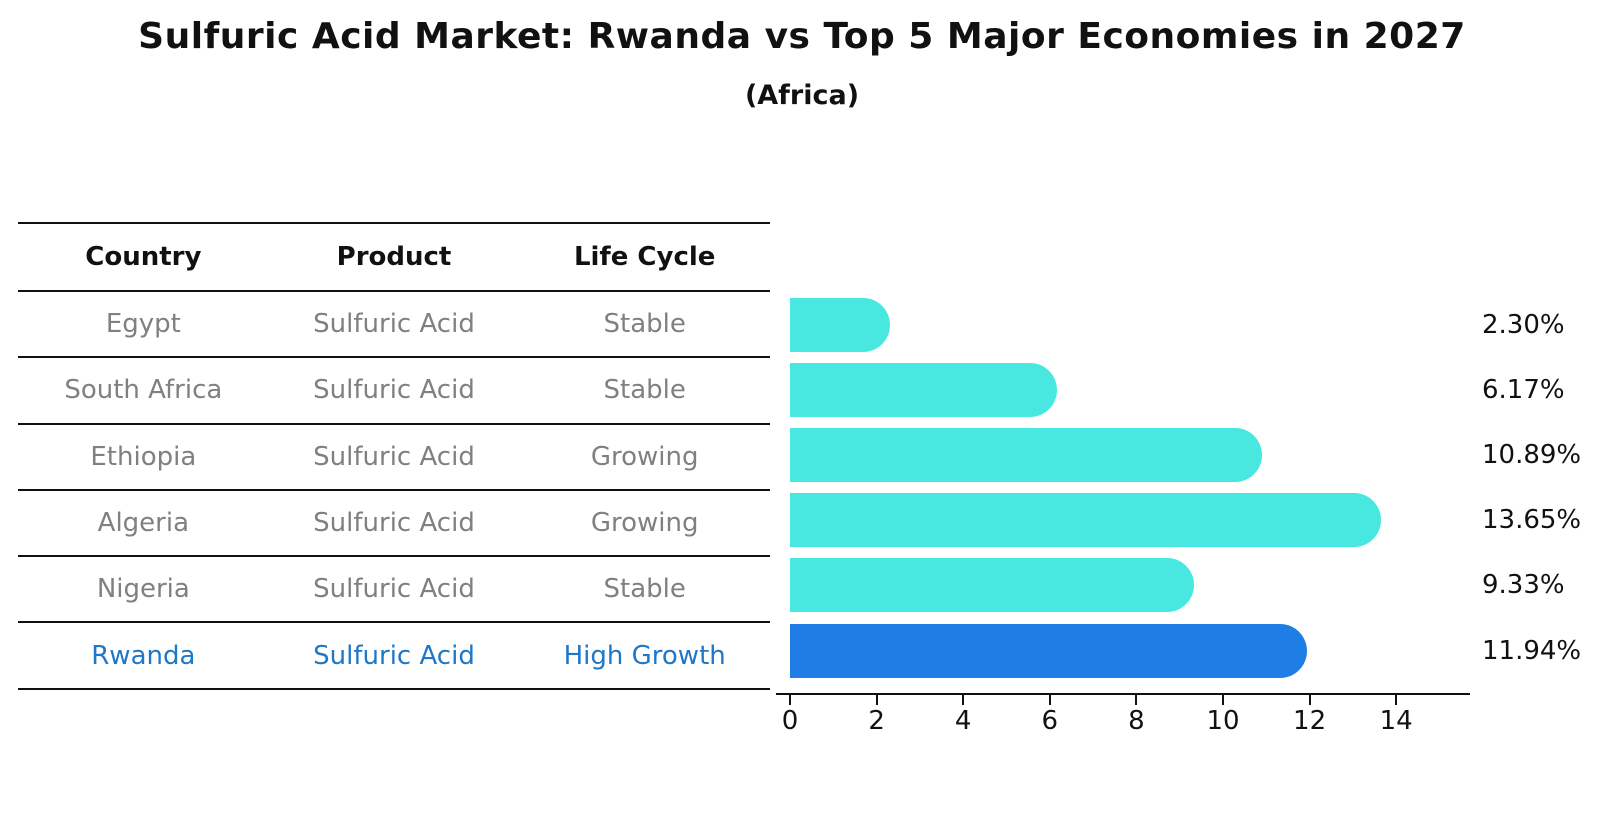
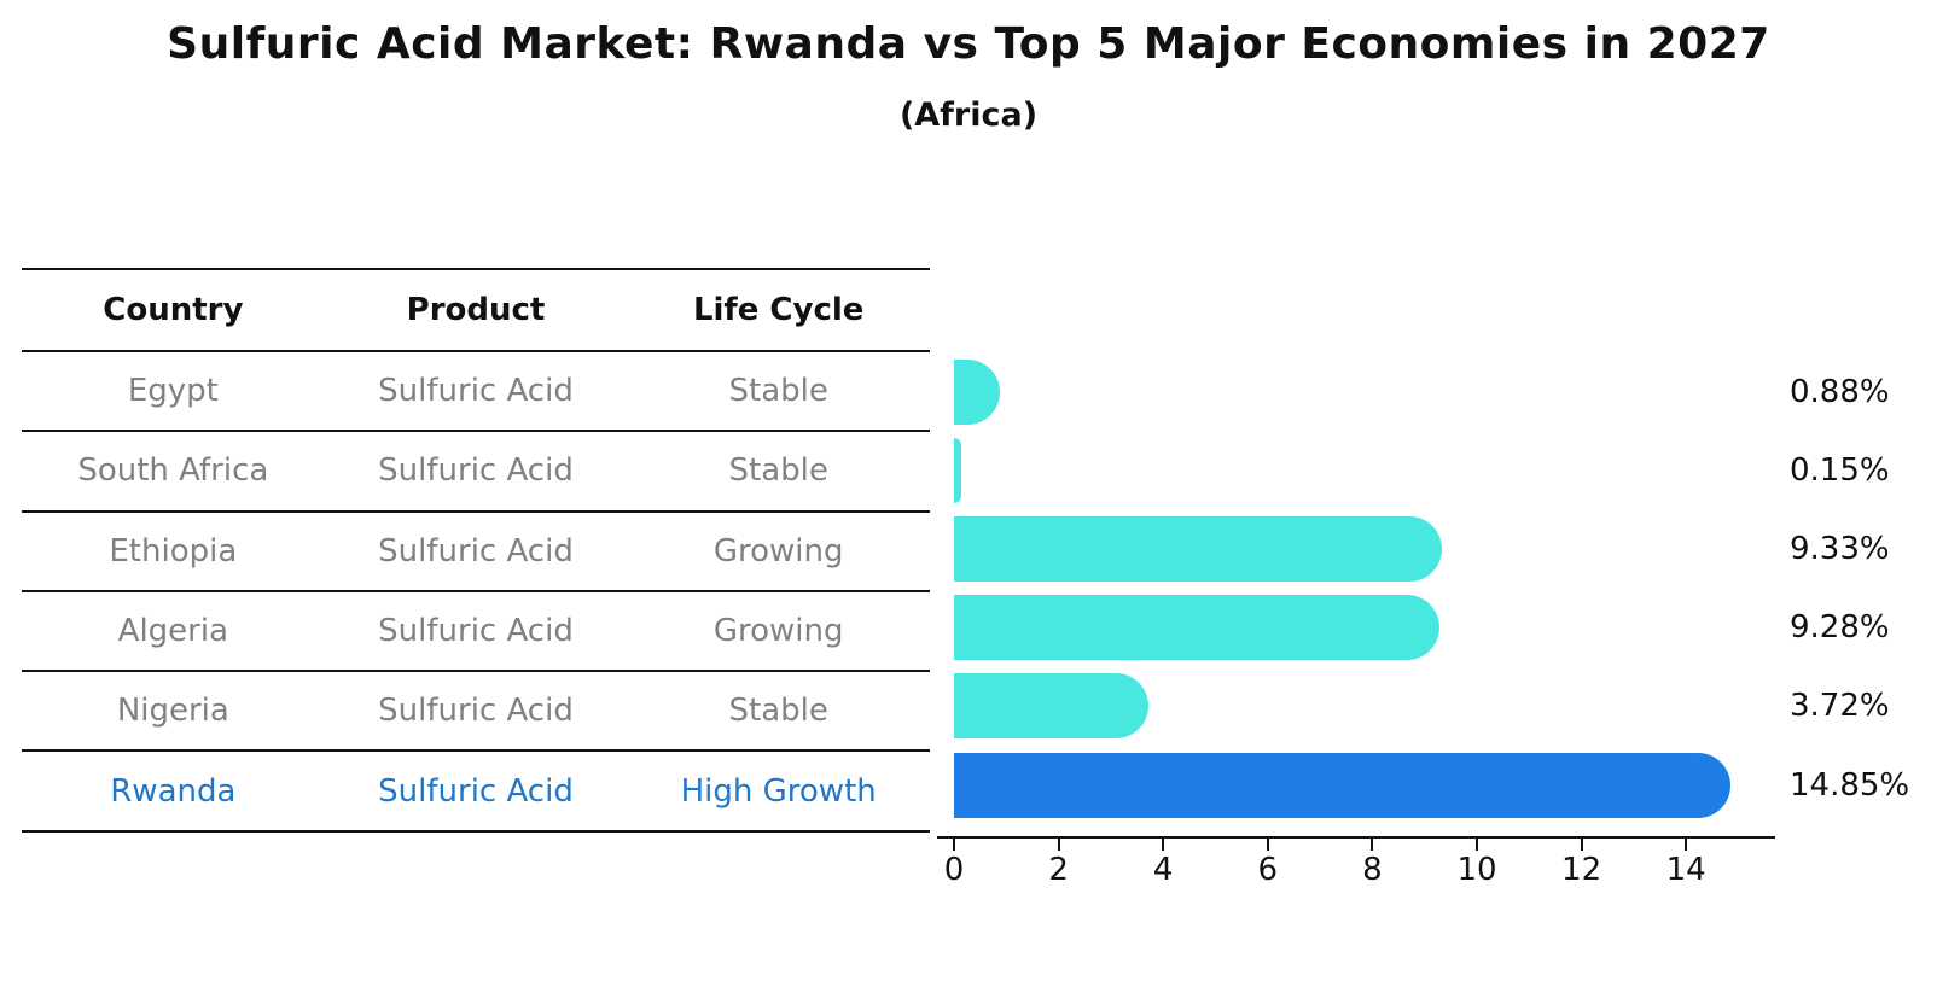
Egypt: 2.30% -> 0.88%
South Africa: 6.17% -> 0.15%
Ethiopia: 10.89% -> 9.33%
Algeria: 13.65% -> 9.28%
Nigeria: 9.33% -> 3.72%
Rwanda: 11.94% -> 14.85%
